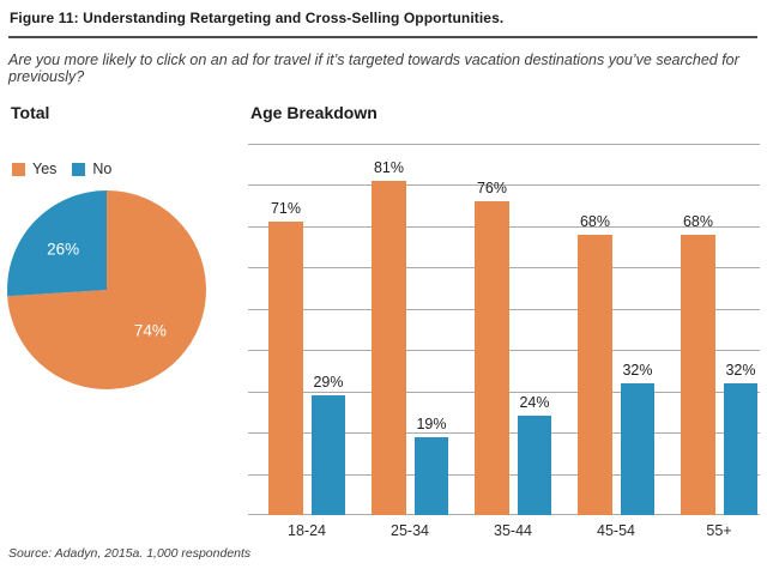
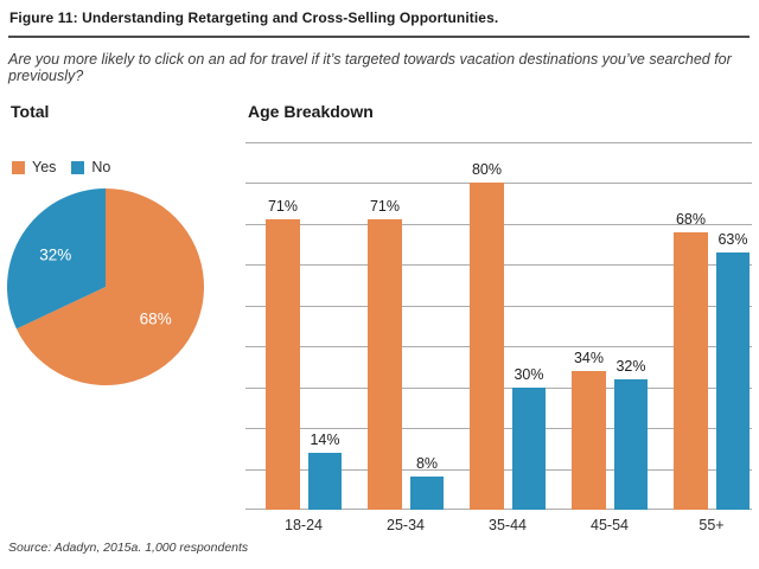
Total/Yes: 74% -> 68%
Total/No: 26% -> 32%
Age Breakdown/No/18-24: 29% -> 14%
Age Breakdown/Yes/25-34: 81% -> 71%
Age Breakdown/No/25-34: 19% -> 8%
Age Breakdown/Yes/35-44: 76% -> 80%
Age Breakdown/No/35-44: 24% -> 30%
Age Breakdown/Yes/45-54: 68% -> 34%
Age Breakdown/No/55+: 32% -> 63%
